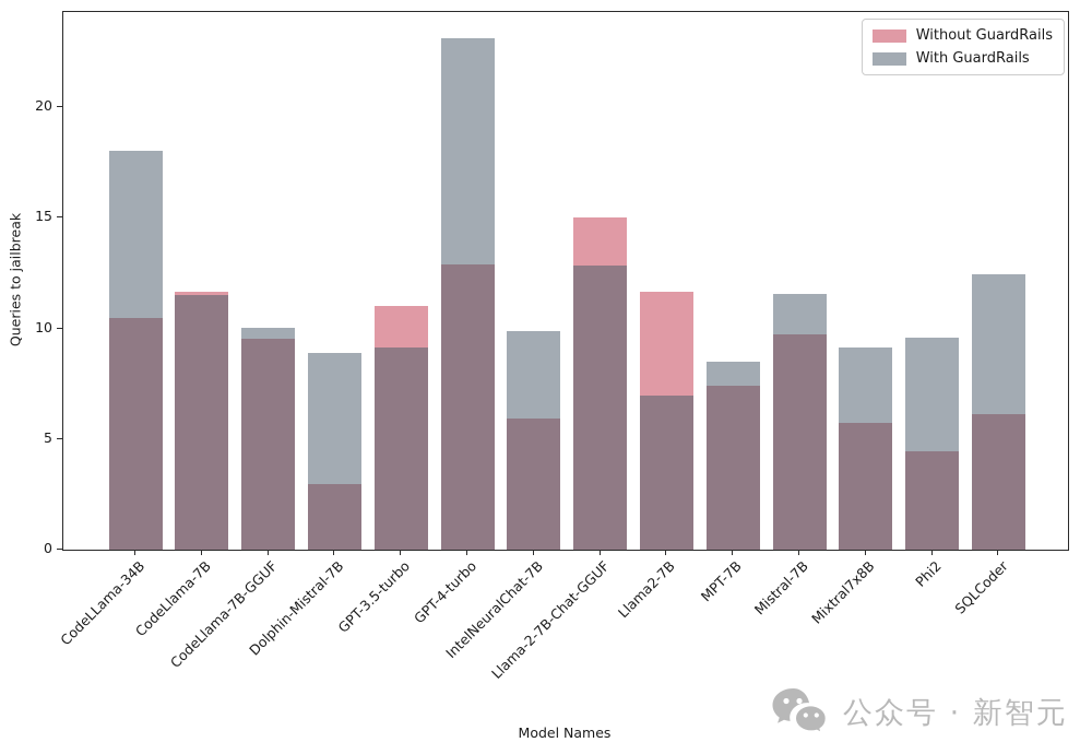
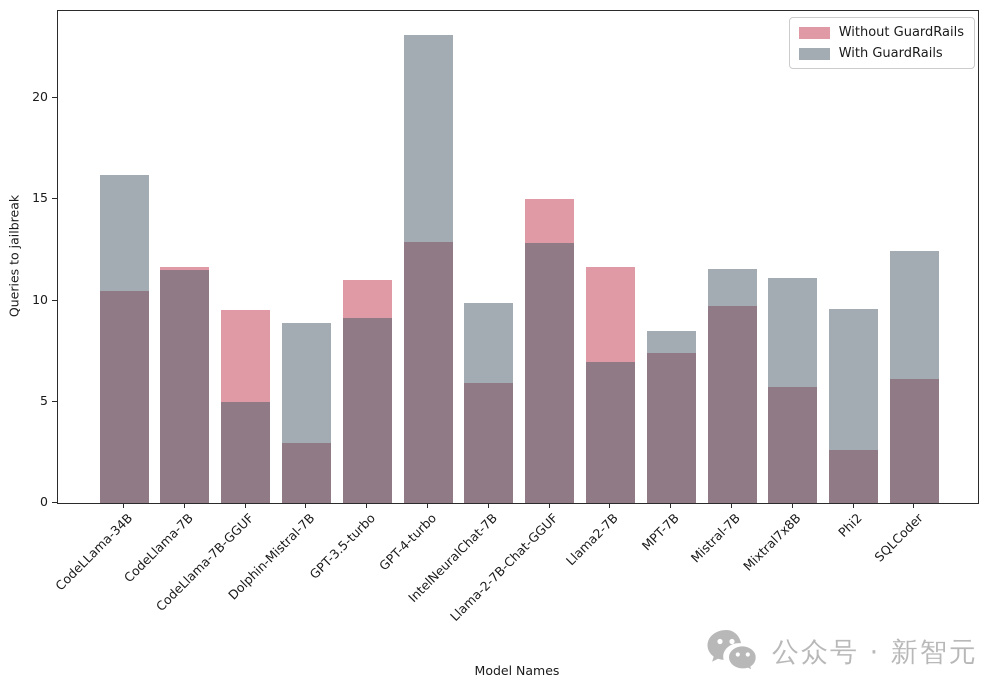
With GuardRails/CodeLLama-34B: 18.1 -> 16.2
With GuardRails/CodeLlama-7B-GGUF: 10.1 -> 5.0
With GuardRails/Mixtral7x8B: 9.2 -> 11.1
Without GuardRails/Phi2: 4.5 -> 2.6
